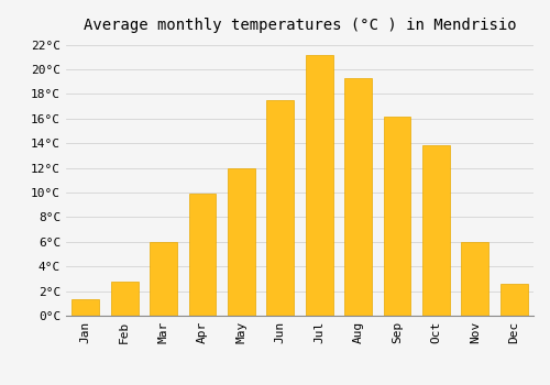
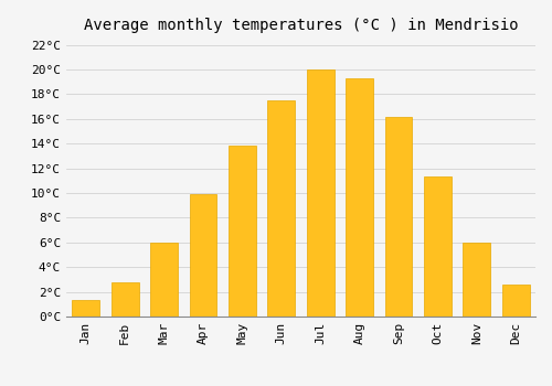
May: 12.0°C -> 13.8°C
Jul: 21.2°C -> 20.0°C
Oct: 13.8°C -> 11.3°C
